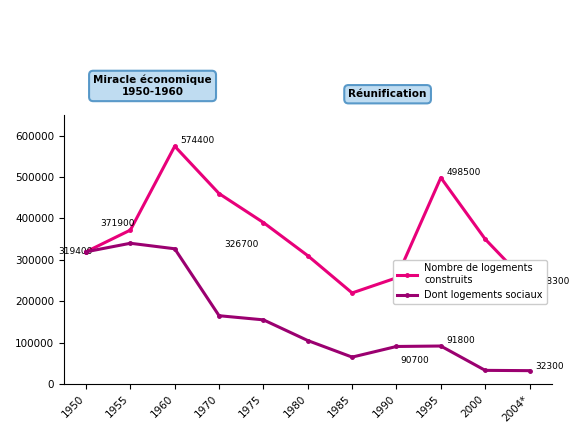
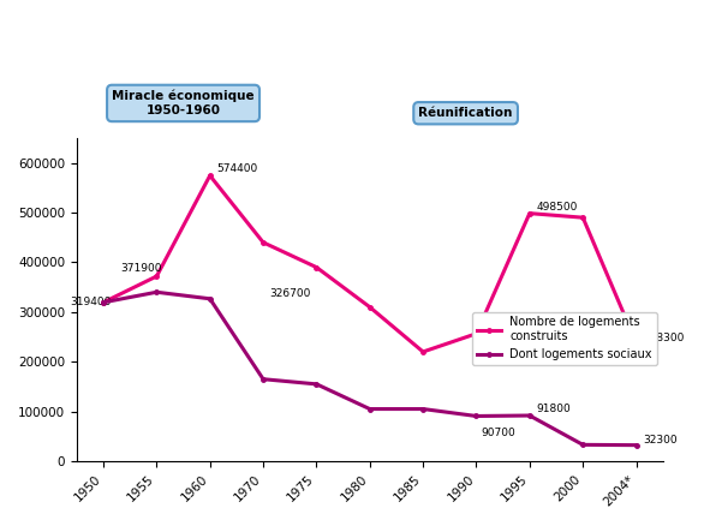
Nombre de logements construits/1970: 460000 -> 440000
Dont logements sociaux/1985: 65000 -> 105000
Nombre de logements construits/2000: 350000 -> 490000
